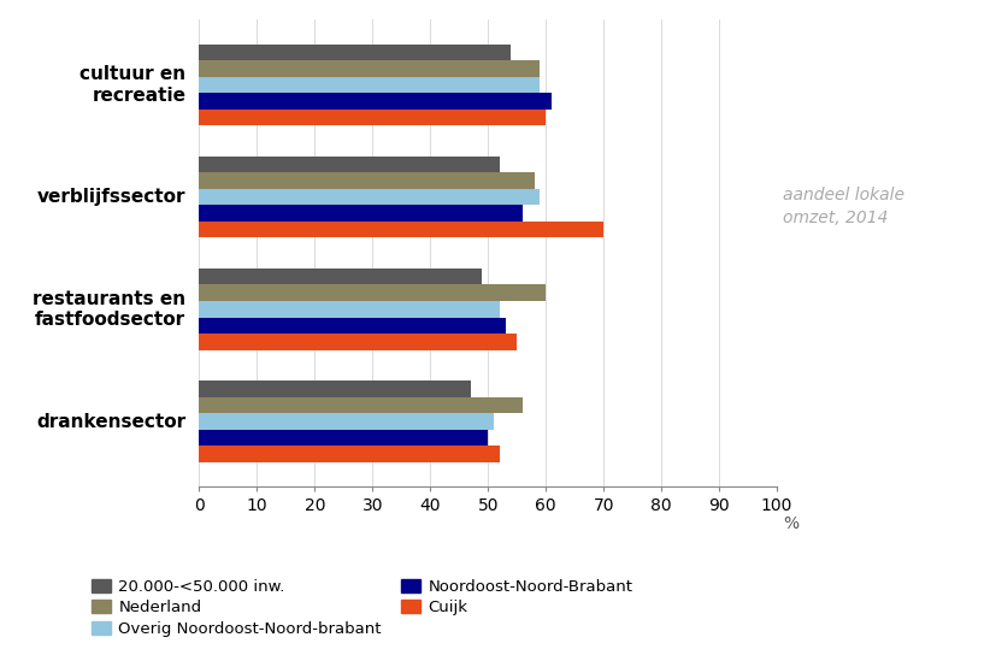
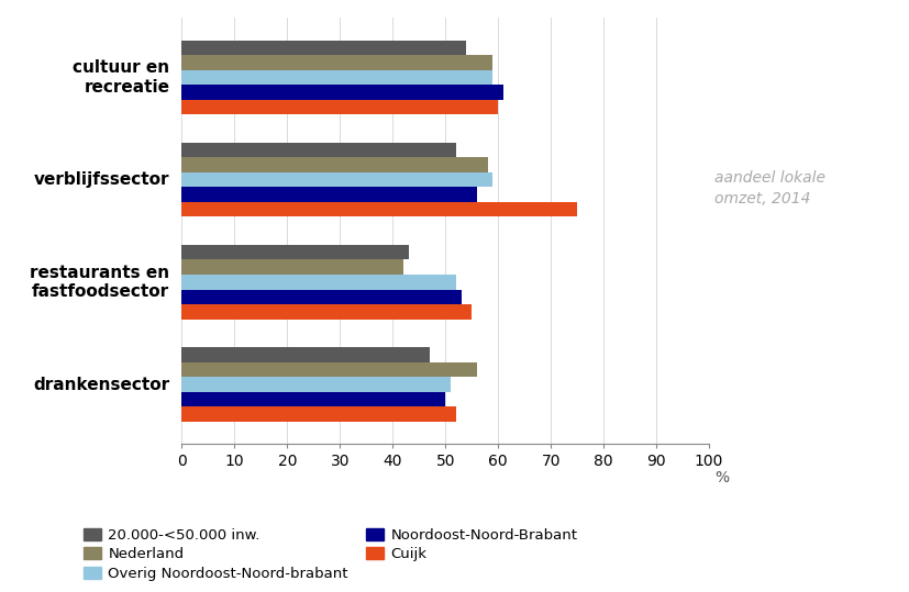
Cuijk/verblijfssector: 70 -> 75
20.000-<50.000 inw./restaurants en fastfoodsector: 49 -> 43
Nederland/restaurants en fastfoodsector: 60 -> 42
